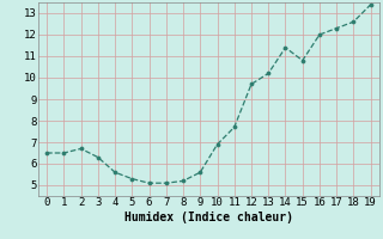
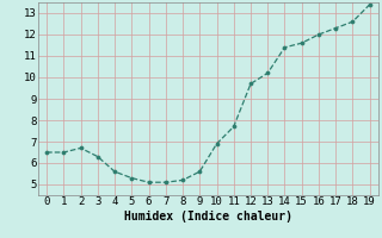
15: 10.8 -> 11.6
